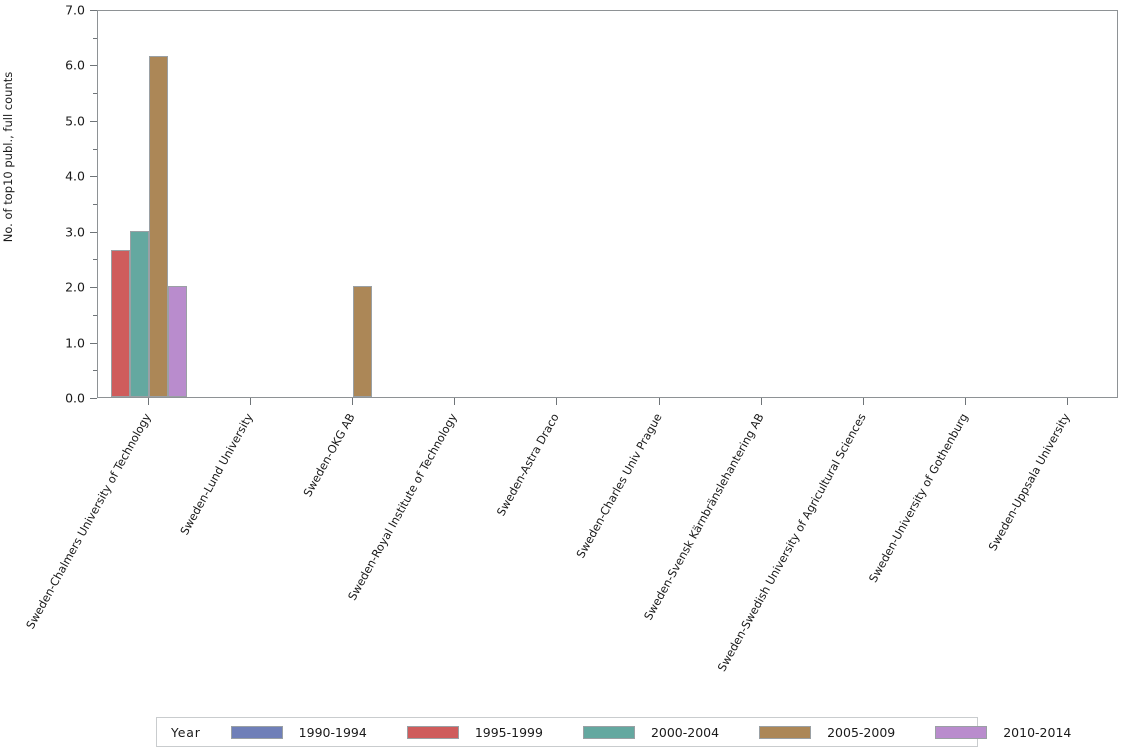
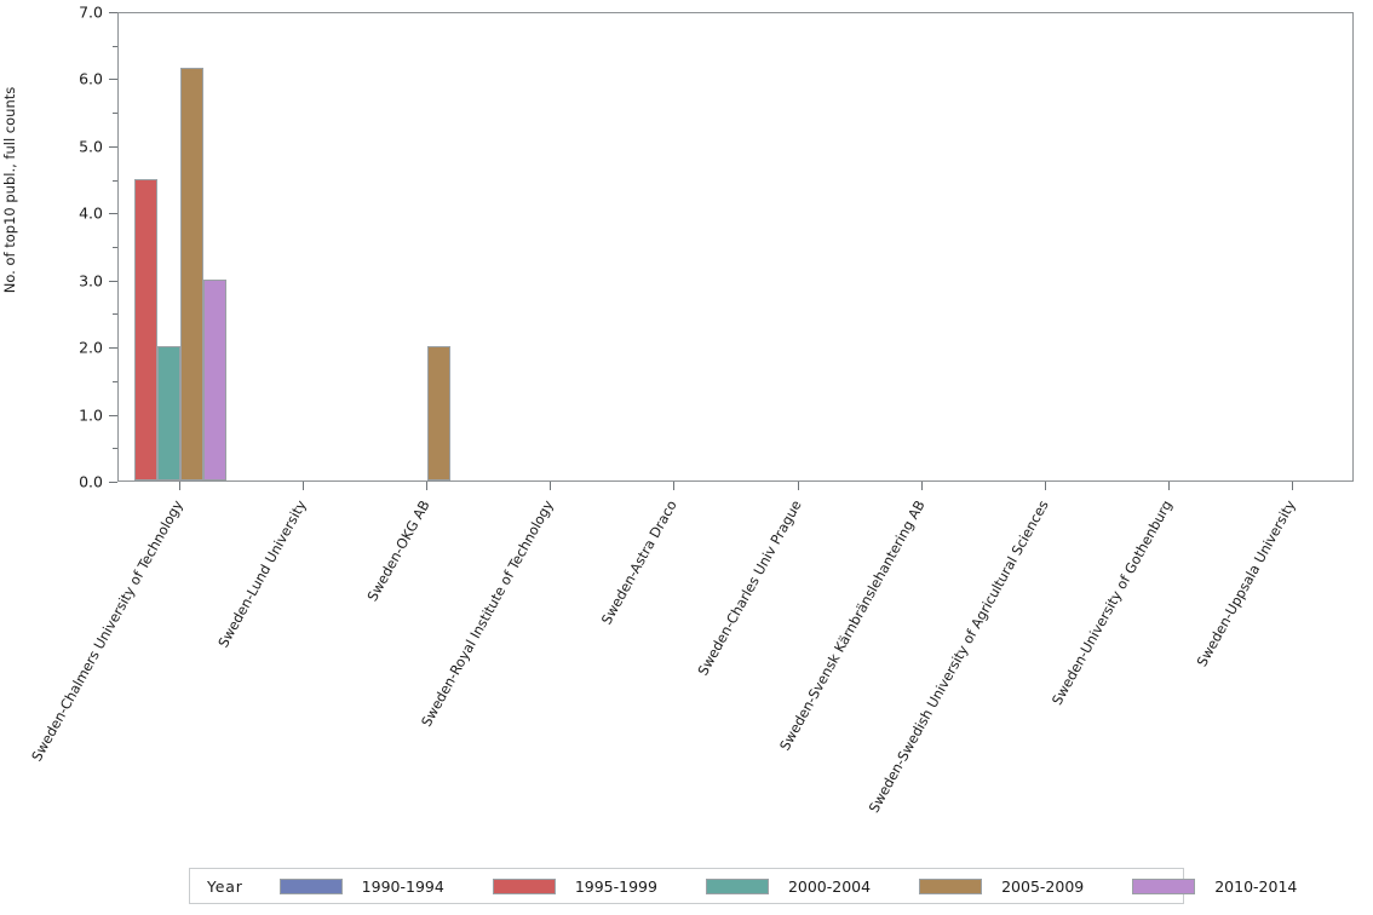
1995-1999/Sweden-Chalmers University of Technology: 2.6 -> 4.5
2000-2004/Sweden-Chalmers University of Technology: 3 -> 2
2010-2014/Sweden-Chalmers University of Technology: 2 -> 3
